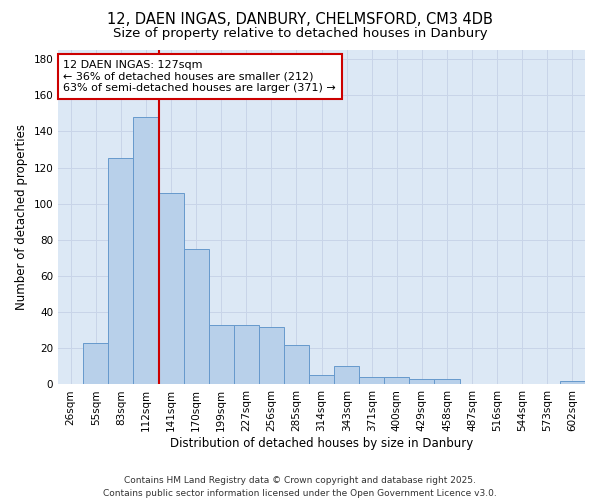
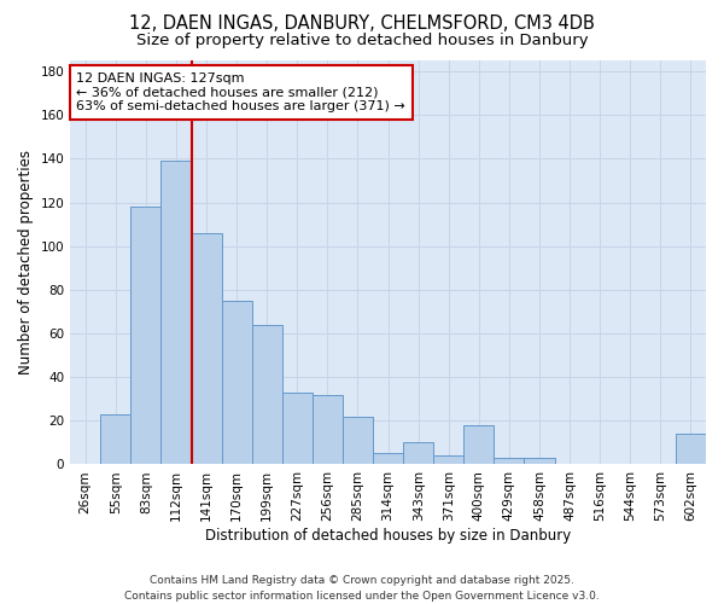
83sqm: 125 -> 118
112sqm: 148 -> 139
199sqm: 33 -> 64
400sqm: 4 -> 18
602sqm: 2 -> 14
